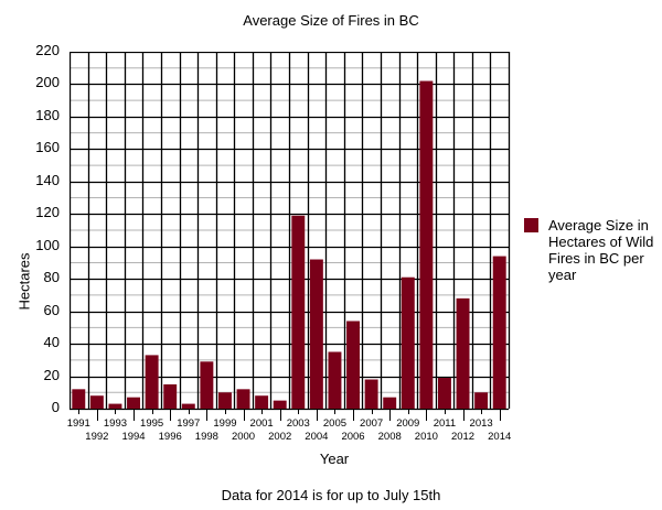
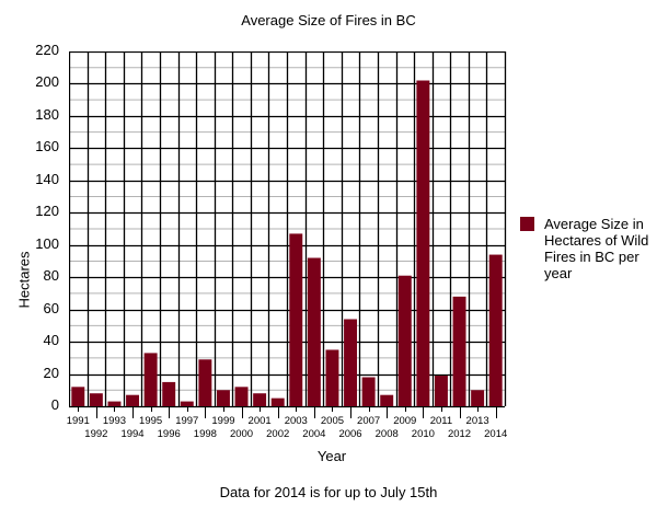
2003: 119 -> 107
